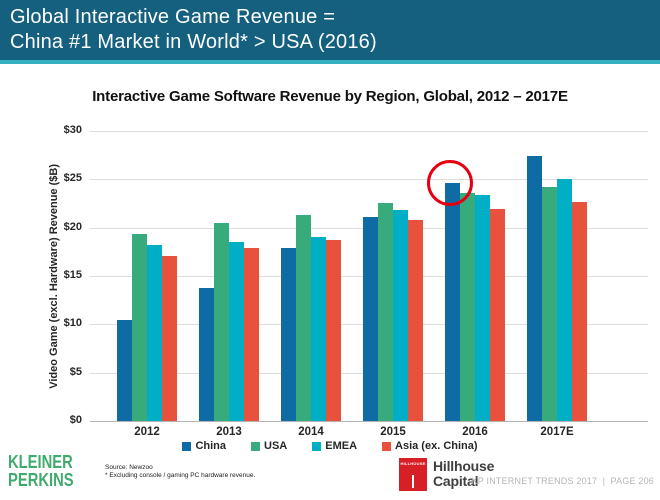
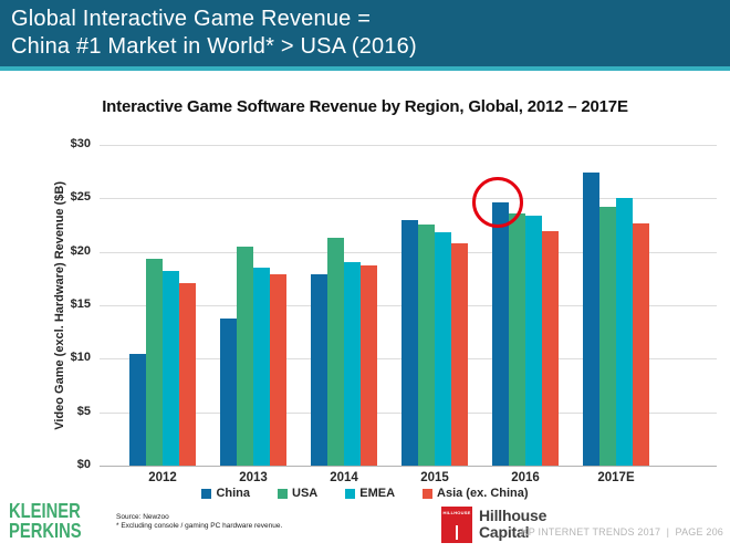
China/2015: $21 -> $23
